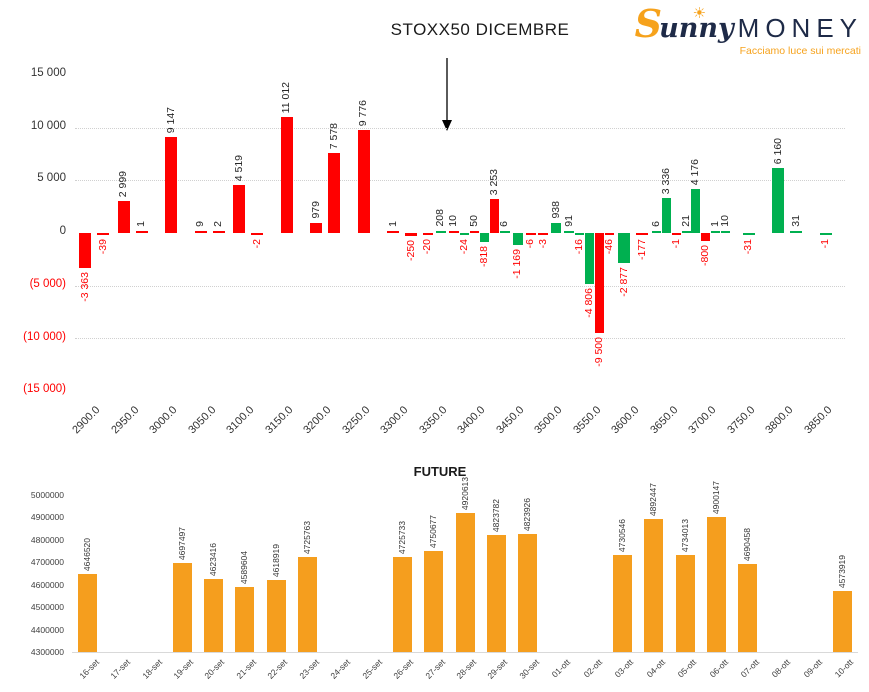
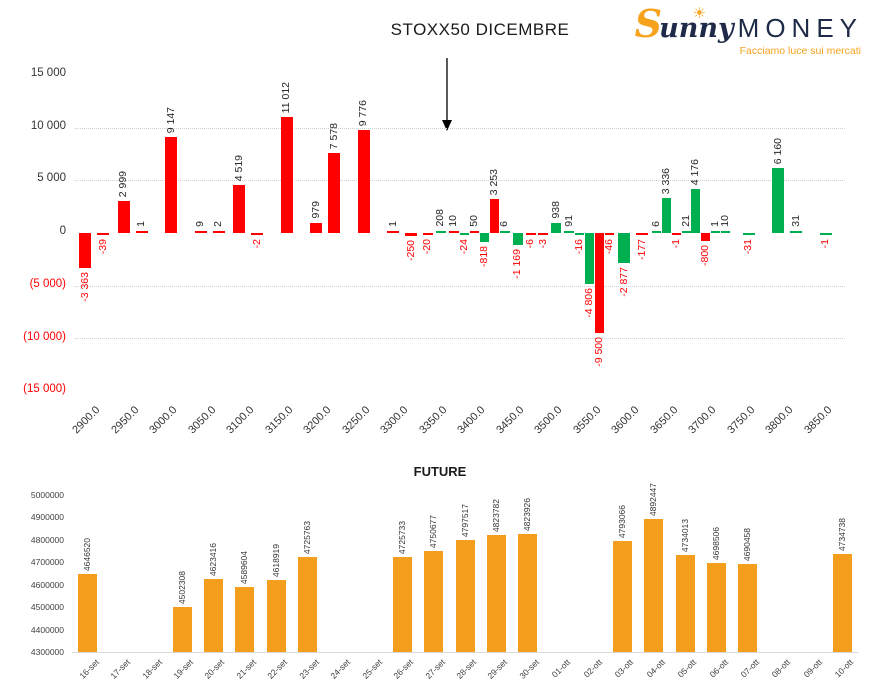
FUTURE/19-set: 4697497 -> 4502308
FUTURE/28-set: 4920613 -> 4797517
FUTURE/03-ott: 4730546 -> 4793066
FUTURE/06-ott: 4900147 -> 4698506
FUTURE/10-ott: 4573919 -> 4734738
